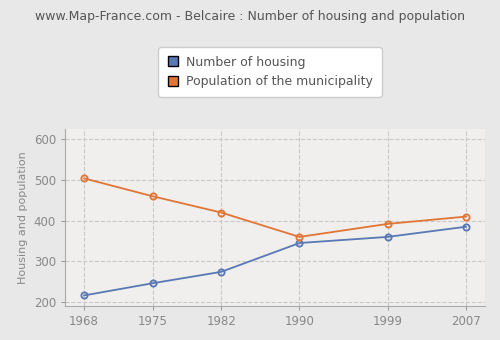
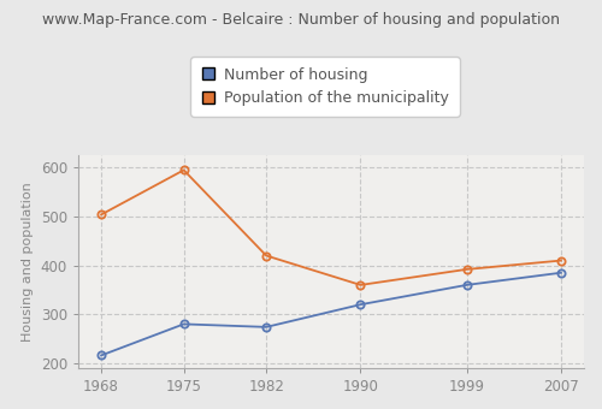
Number of housing/1975: 246 -> 280
Population of the municipality/1975: 460 -> 595
Number of housing/1990: 345 -> 320
